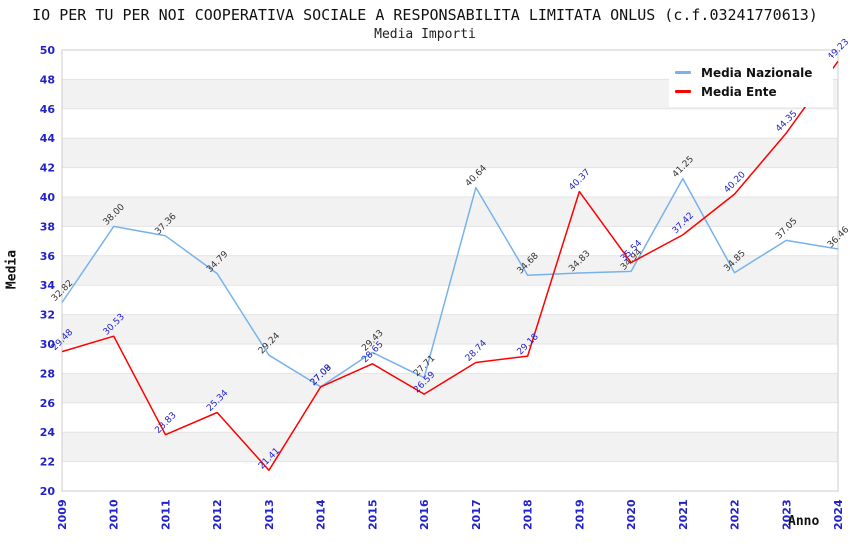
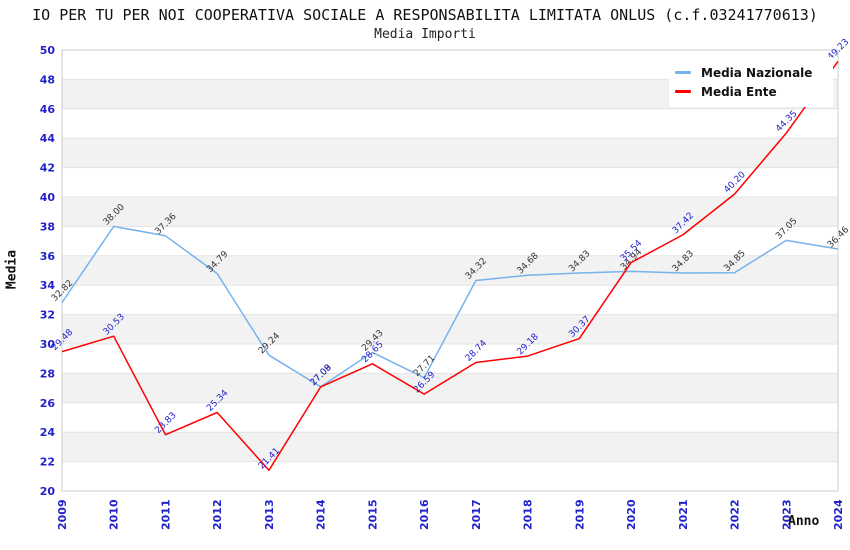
Media Nazionale/2017: 40.64 -> 34.32
Media Ente/2019: 40.37 -> 30.37
Media Nazionale/2021: 41.25 -> 34.83
